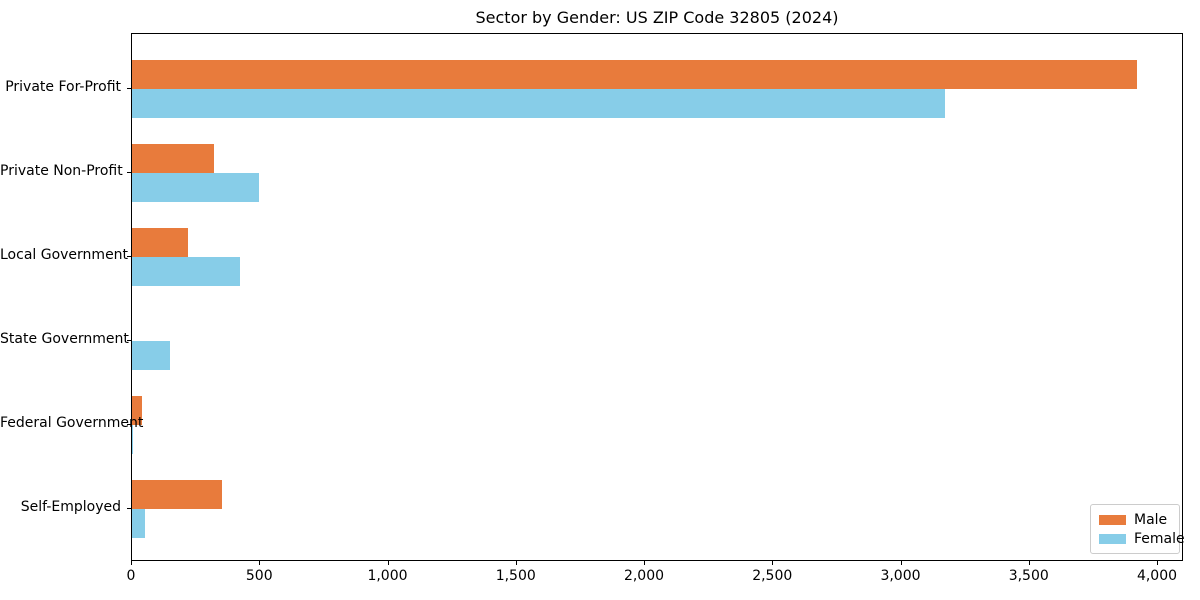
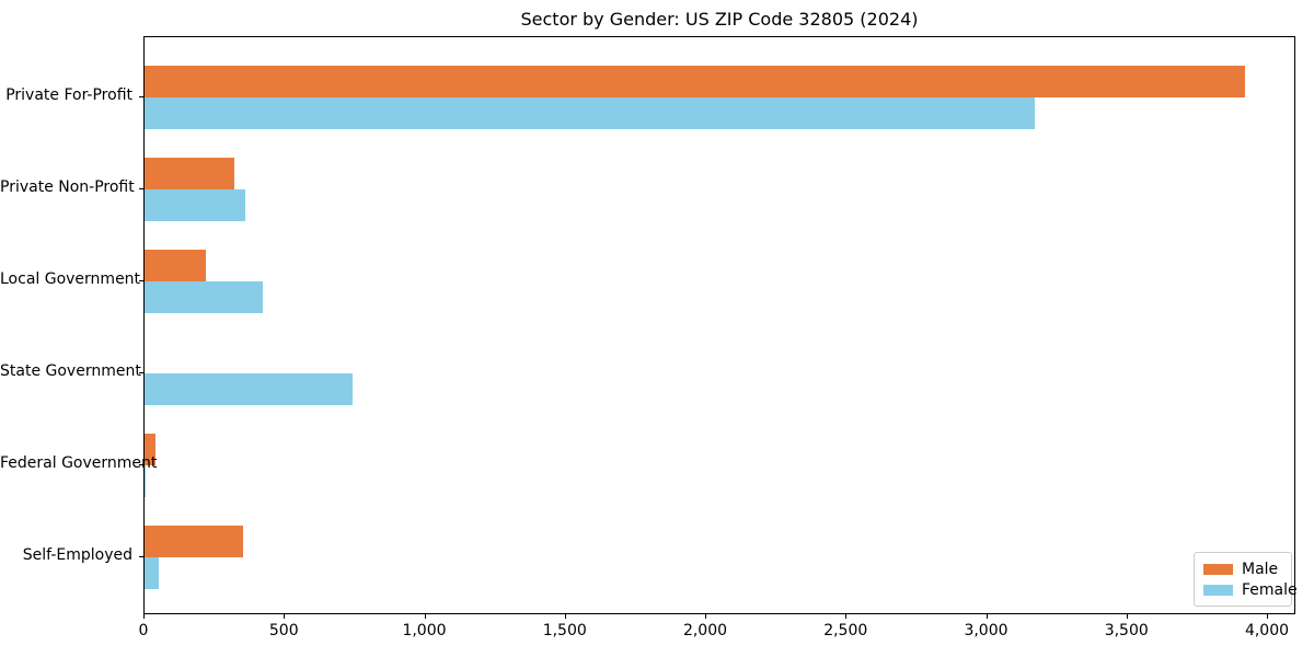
Female/Private Non-Profit: 500 -> 360
Female/State Government: 150 -> 740
